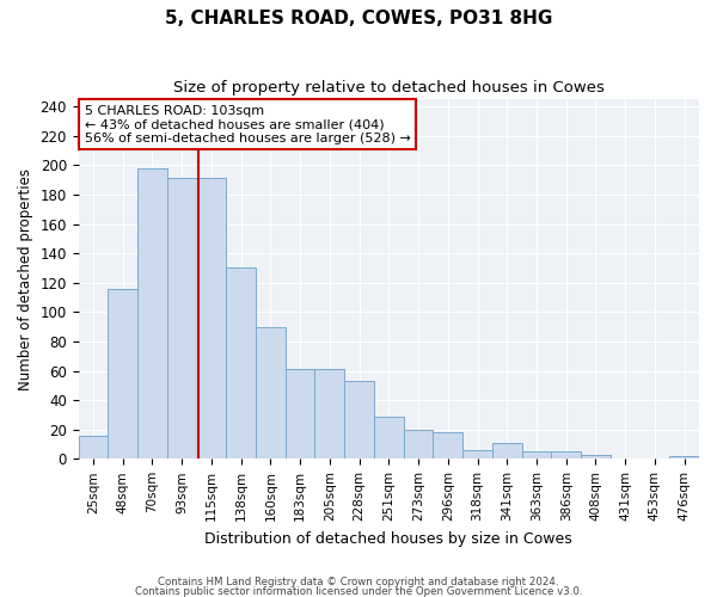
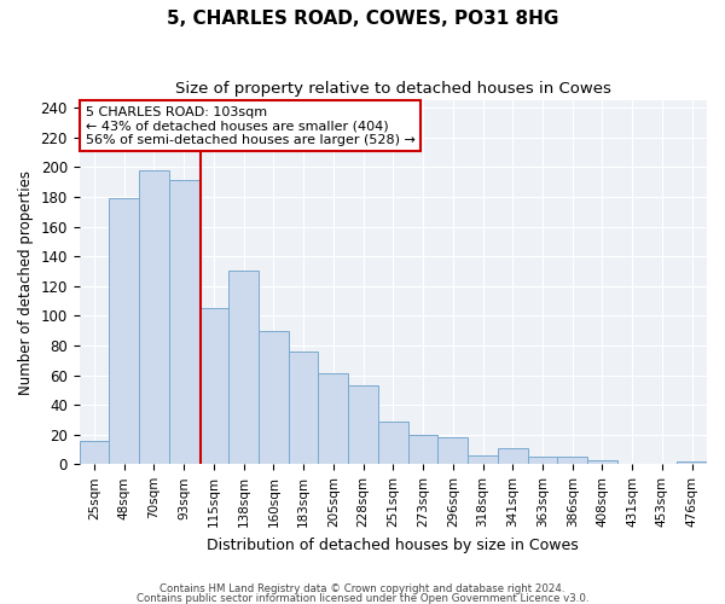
48sqm: 116 -> 179
115sqm: 191 -> 105
183sqm: 61 -> 76
